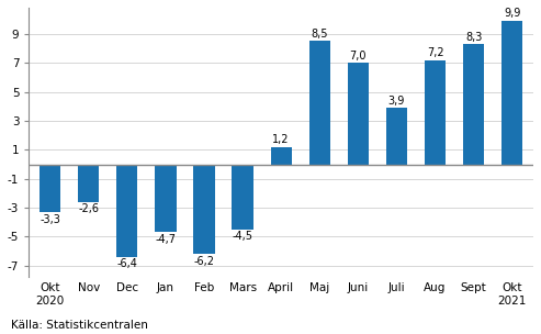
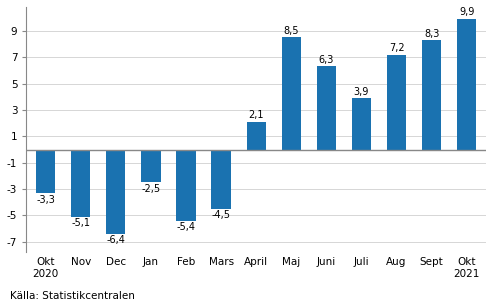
Nov: -2,6 -> -5,1
Jan: -4,7 -> -2,5
Feb: -6,2 -> -5,4
April: 1,2 -> 2,1
Juni: 7,0 -> 6,3
